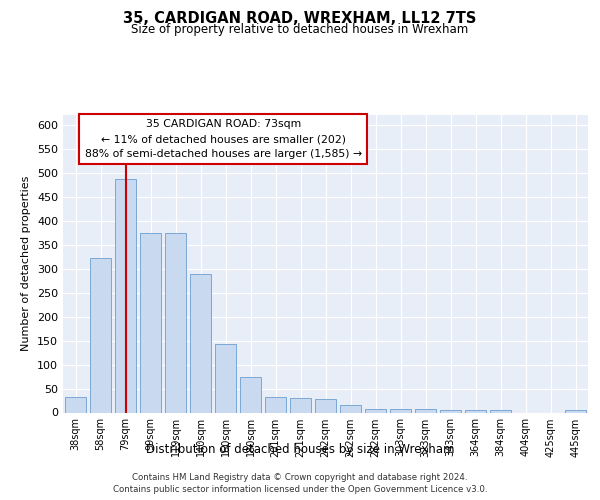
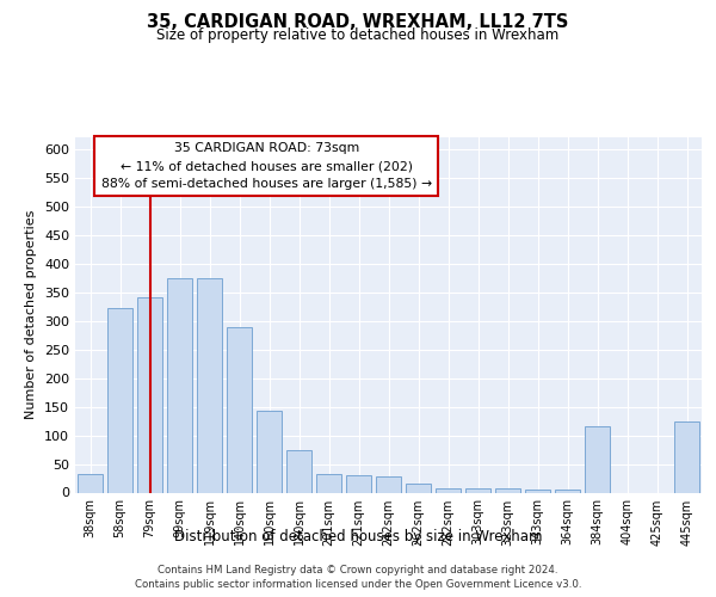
79sqm: 487 -> 340
384sqm: 5 -> 115
445sqm: 6 -> 125
